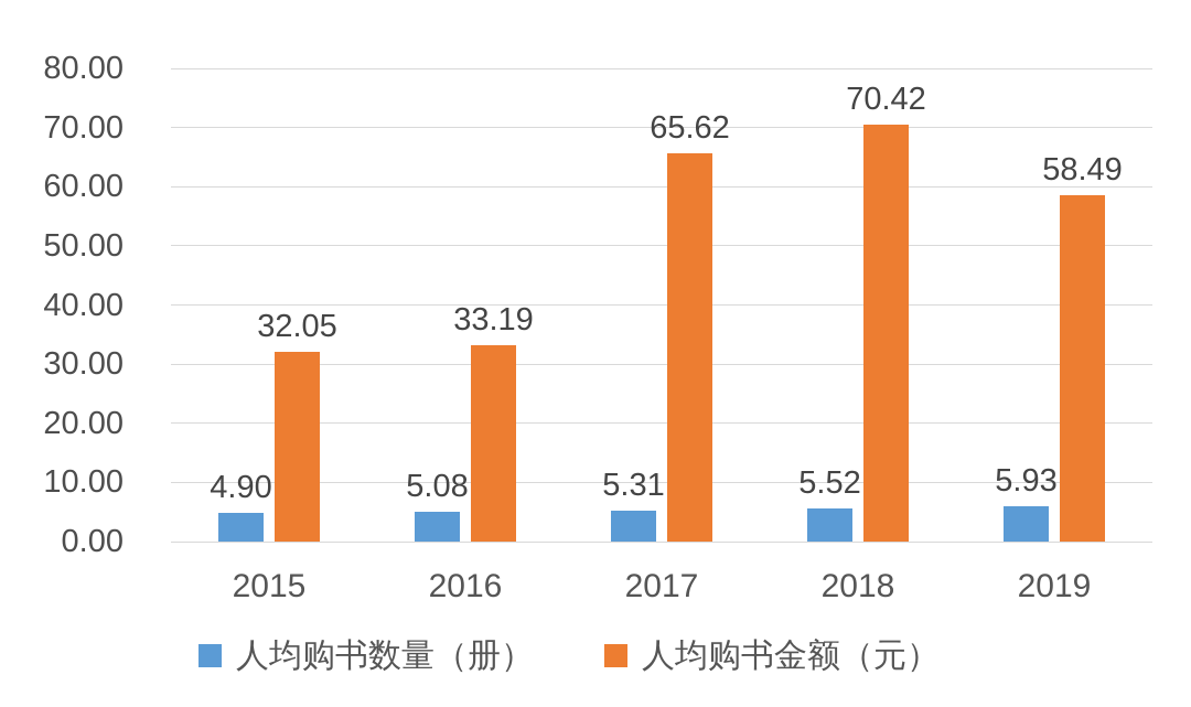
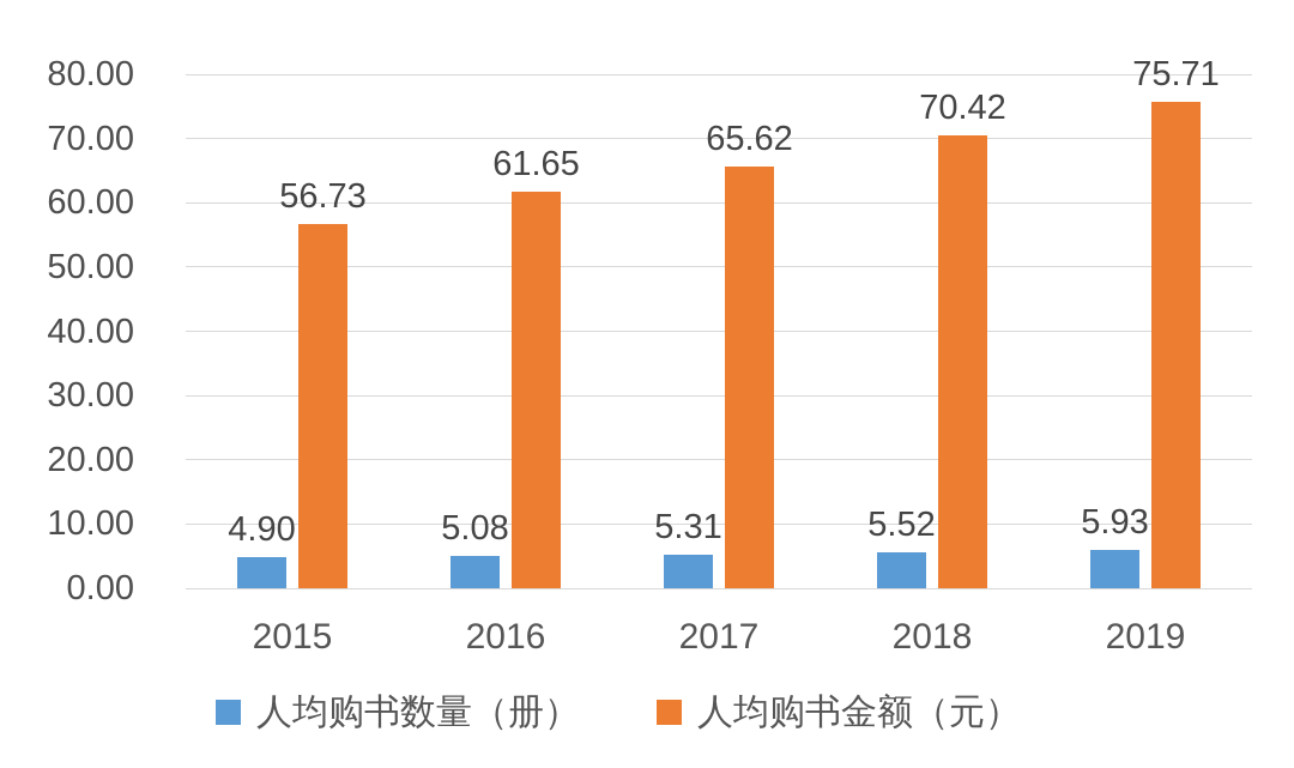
人均购书金额（元）/2015: 32.05 -> 56.73
人均购书金额（元）/2016: 33.19 -> 61.65
人均购书金额（元）/2019: 58.49 -> 75.71
